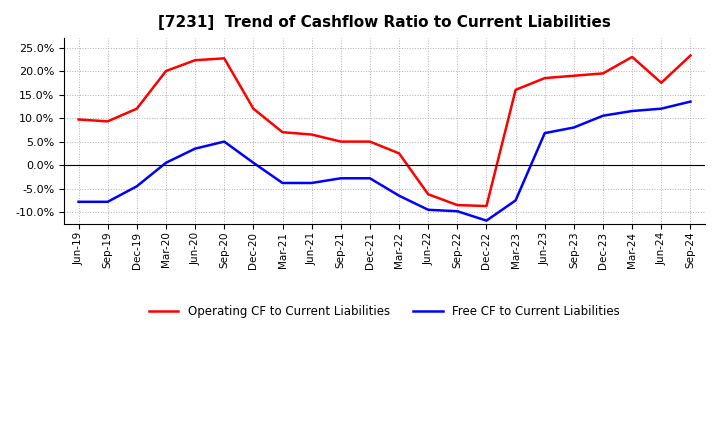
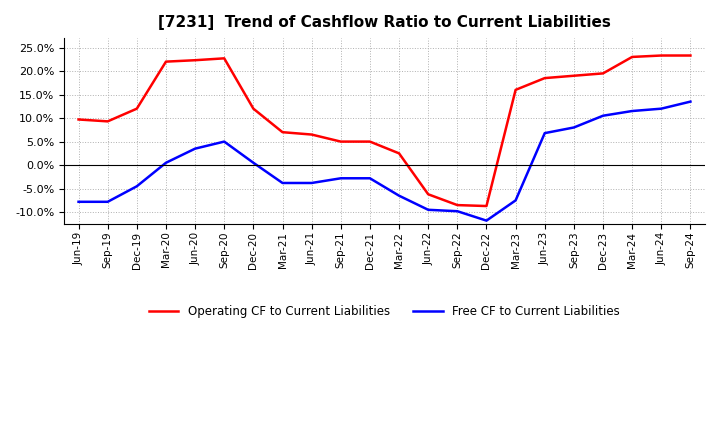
Operating CF to Current Liabilities/Mar-20: 20.0% -> 22.0%
Operating CF to Current Liabilities/Jun-24: 17.5% -> 23.3%
